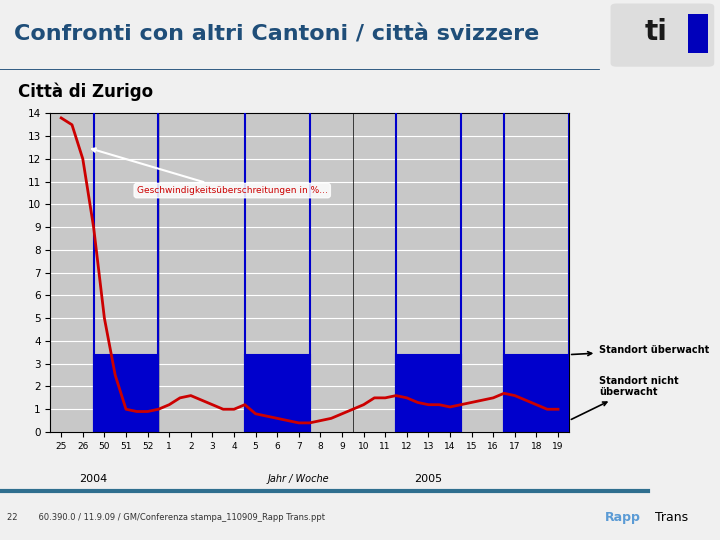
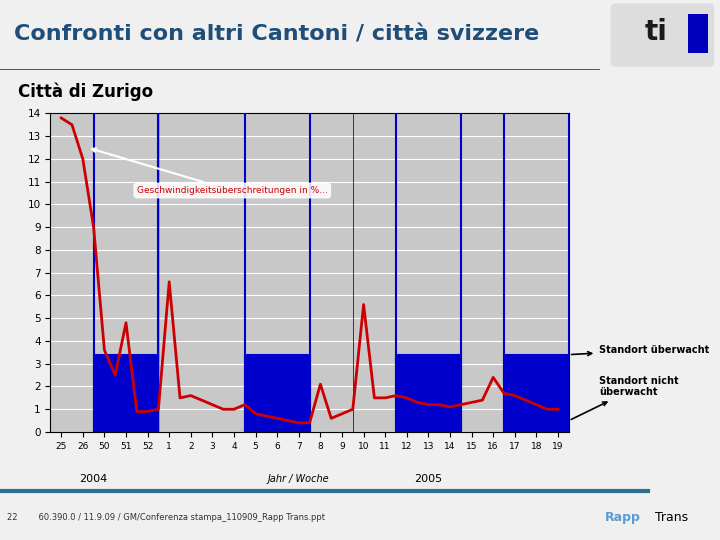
50: 5.0 -> 3.6
51: 1.0 -> 4.8
1: 1.2 -> 6.6
8: 0.5 -> 2.1
10: 1.2 -> 5.6
16: 1.5 -> 2.4
